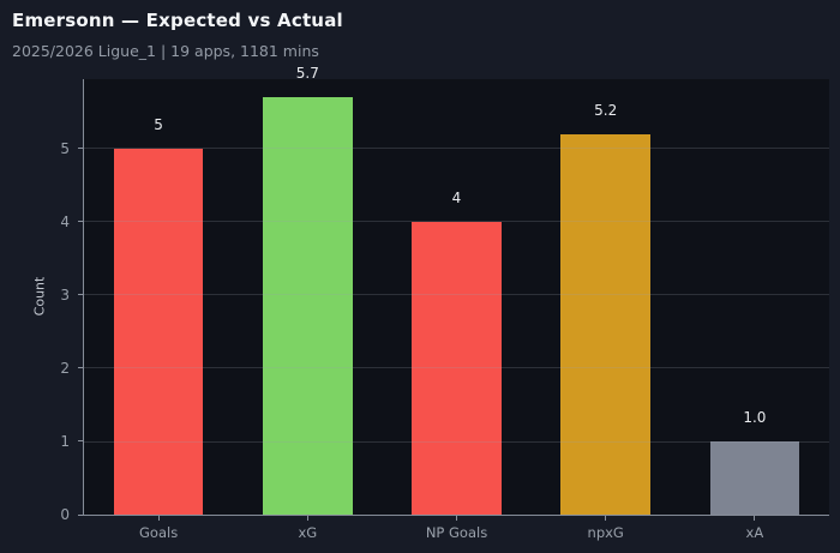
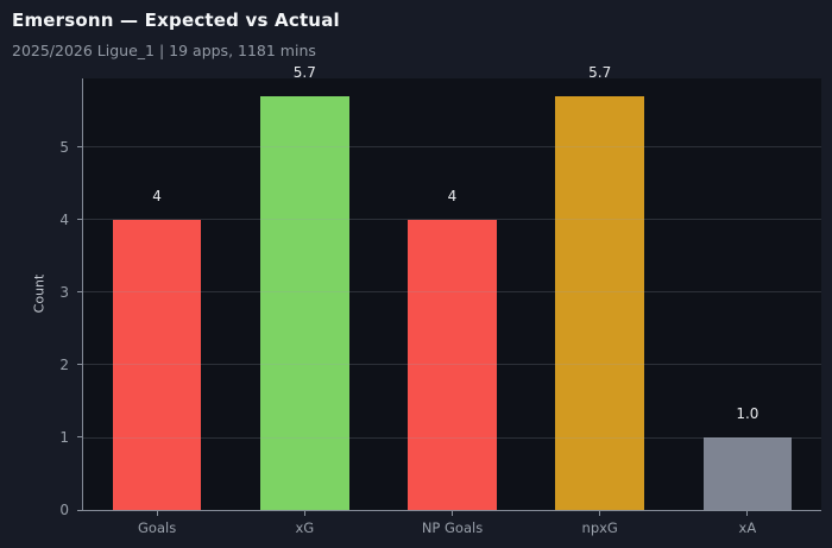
Goals: 5 -> 4
npxG: 5.2 -> 5.7
